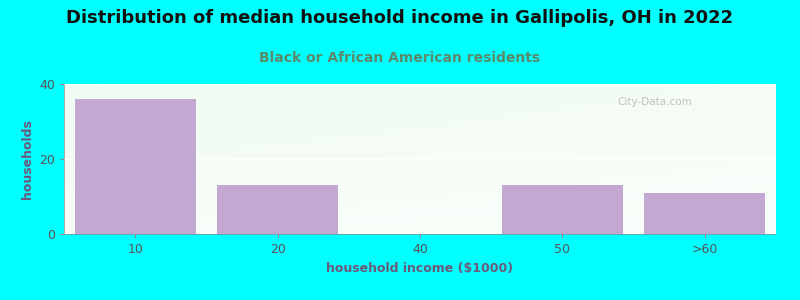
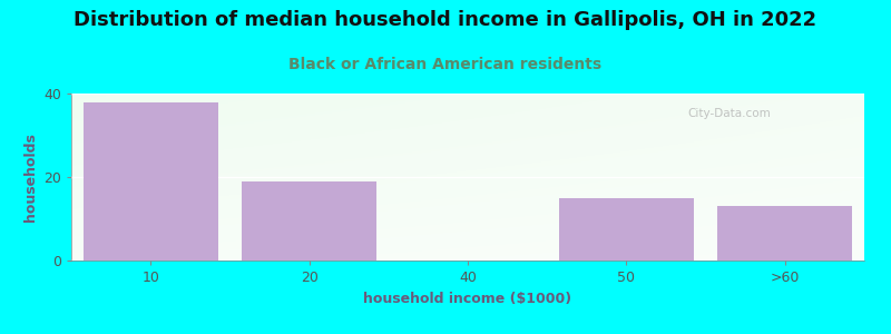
10: 36 -> 38
20: 13 -> 19
50: 13 -> 15
>60: 11 -> 13
